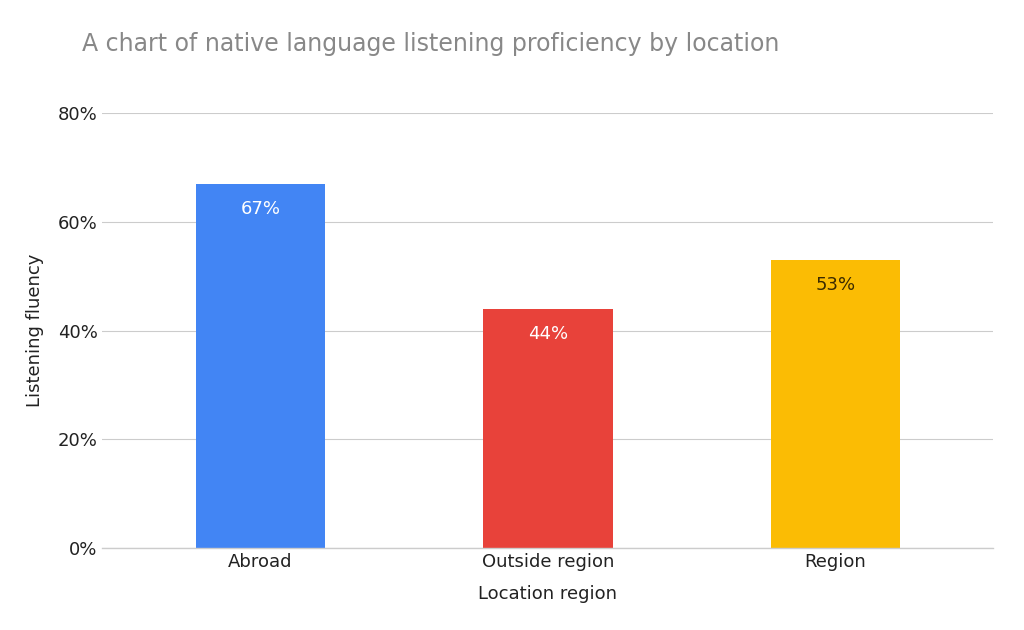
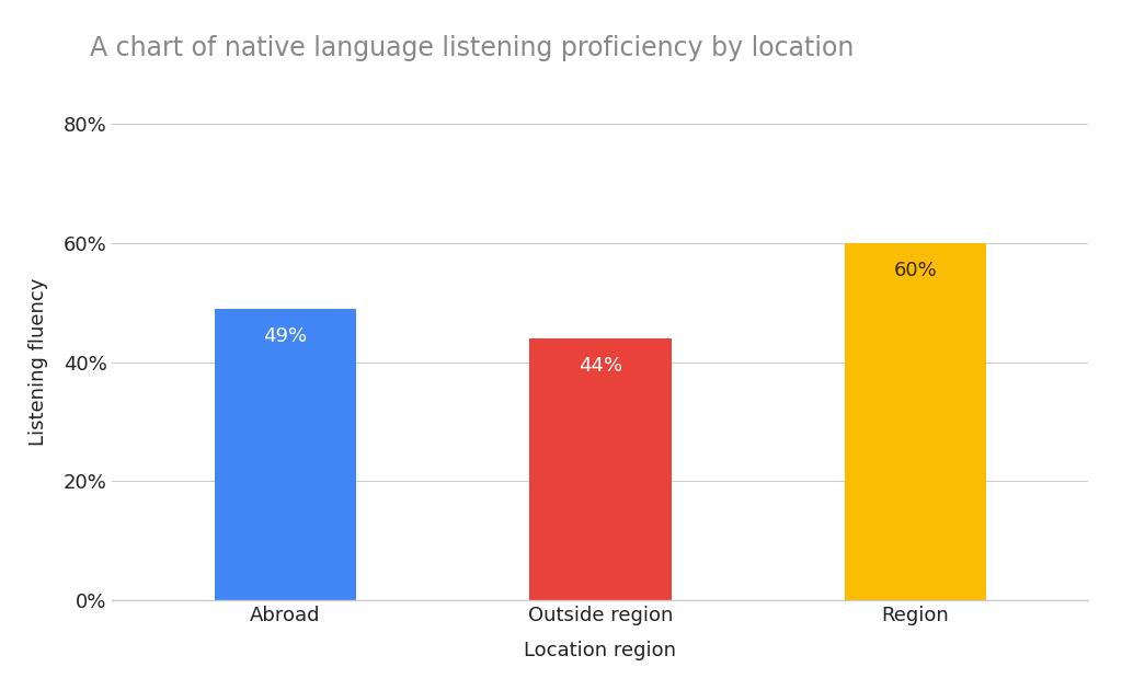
Abroad: 67% -> 49%
Region: 53% -> 60%
